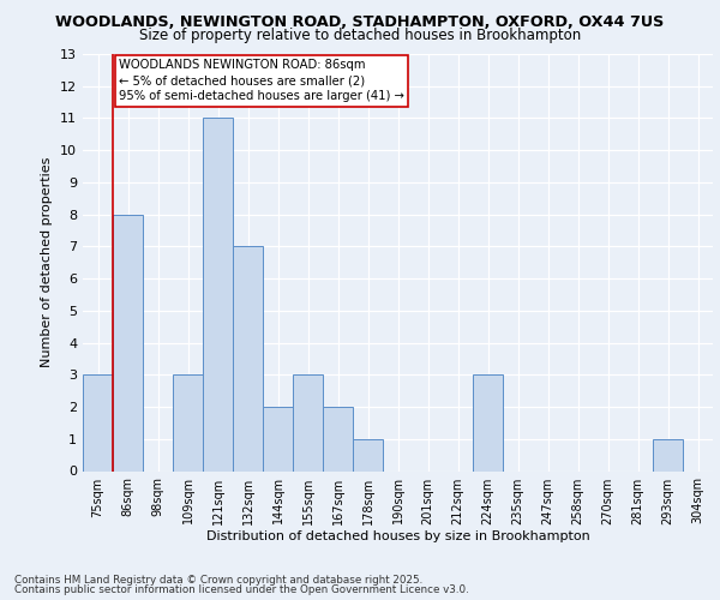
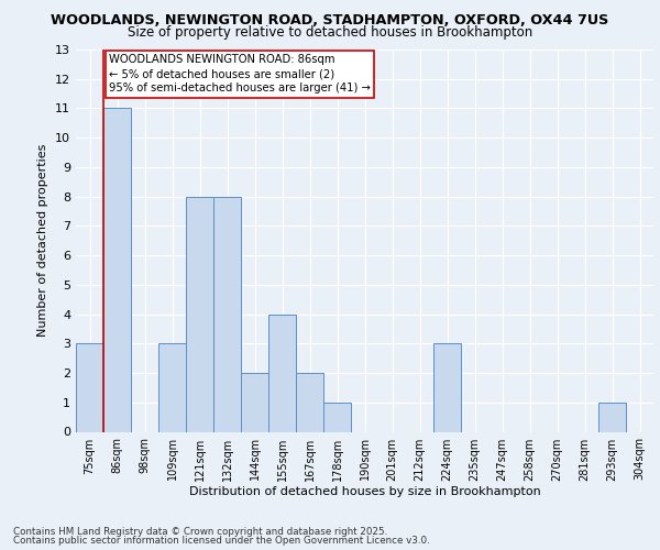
86sqm: 8 -> 11
121sqm: 11 -> 8
132sqm: 7 -> 8
155sqm: 3 -> 4
